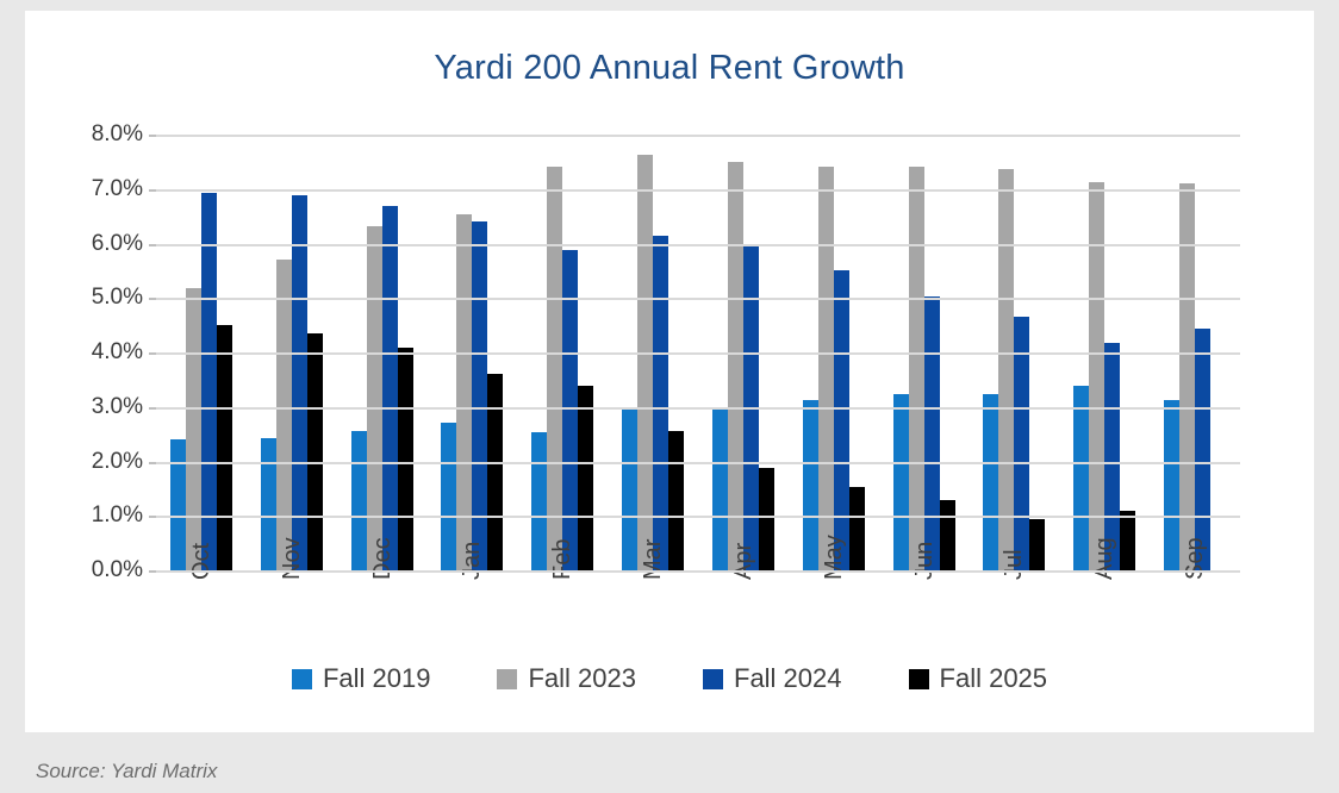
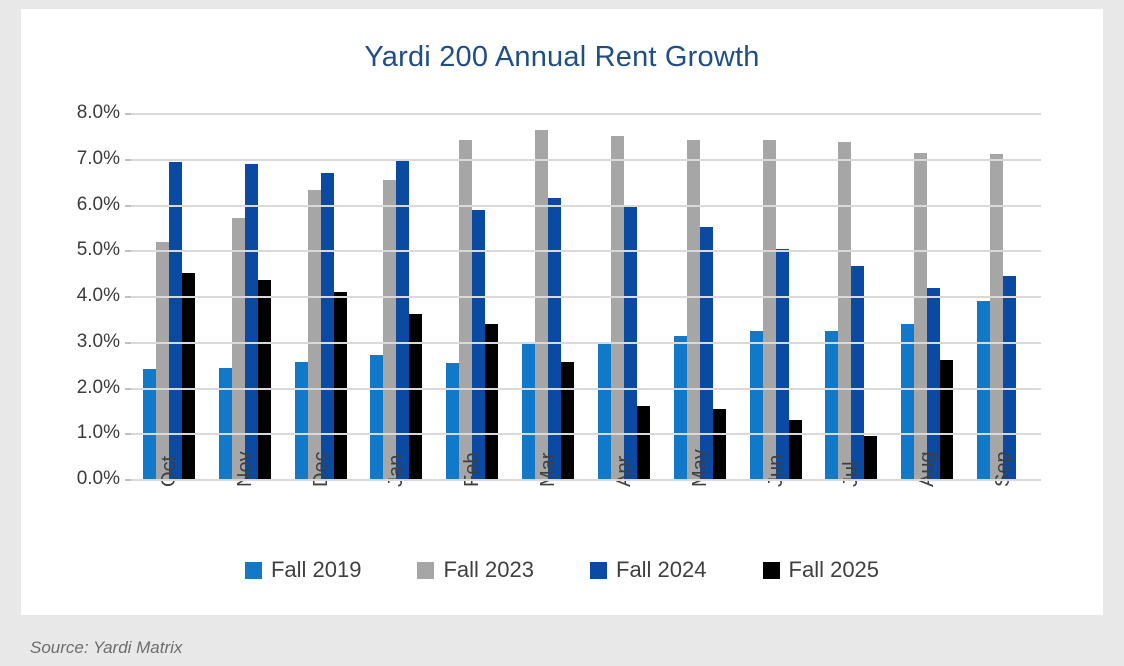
Fall 2024/Jan: 6.4% -> 7.0%
Fall 2025/Apr: 1.9% -> 1.6%
Fall 2025/Aug: 1.1% -> 2.6%
Fall 2019/Sep: 3.1% -> 3.9%
